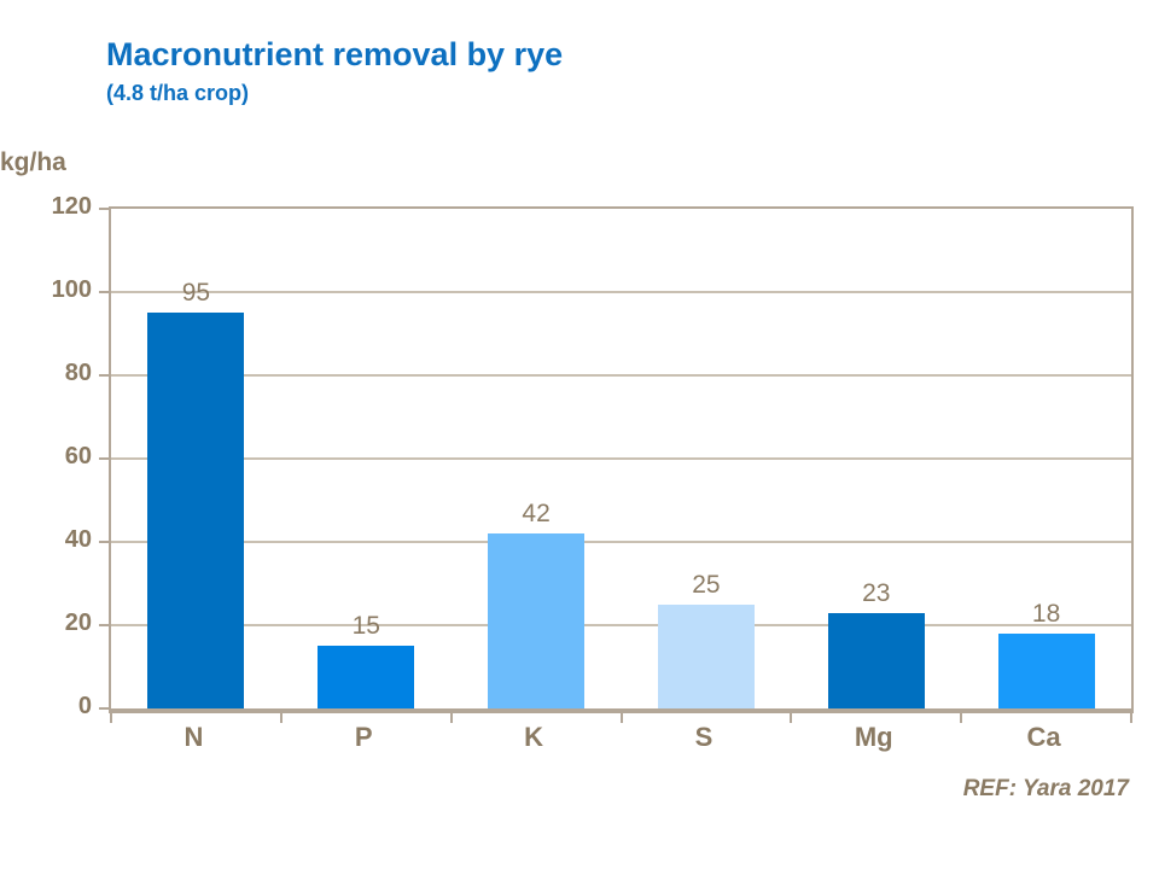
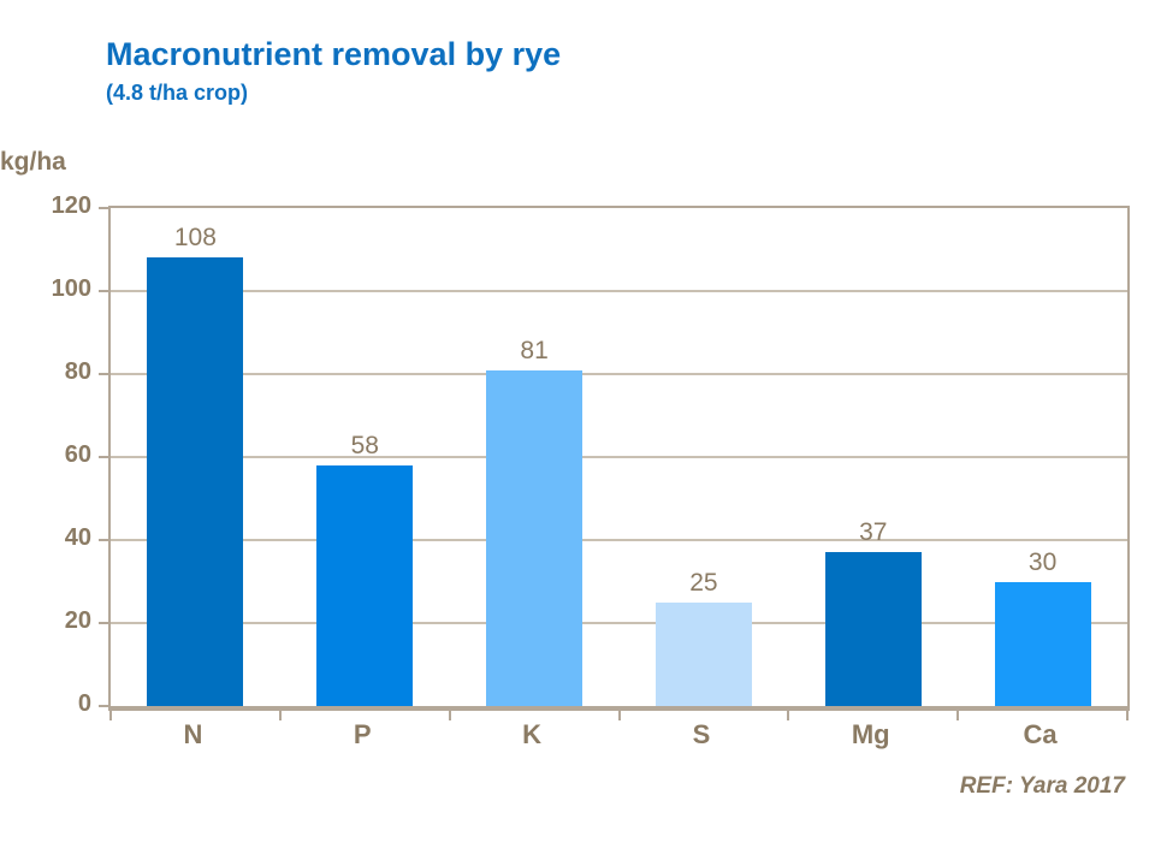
N: 95 -> 108
P: 15 -> 58
K: 42 -> 81
Mg: 23 -> 37
Ca: 18 -> 30
